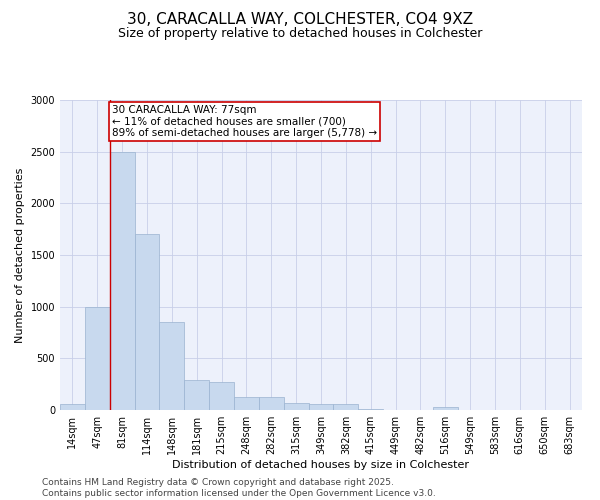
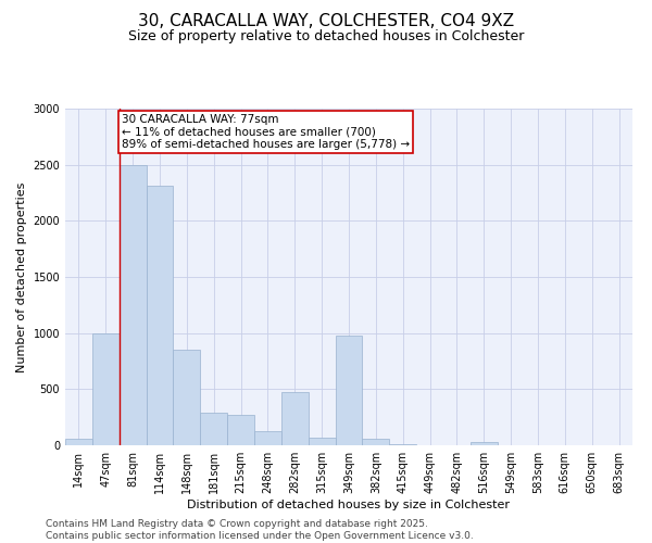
114sqm: 1700 -> 2310
282sqm: 130 -> 470
349sqm: 60 -> 980
